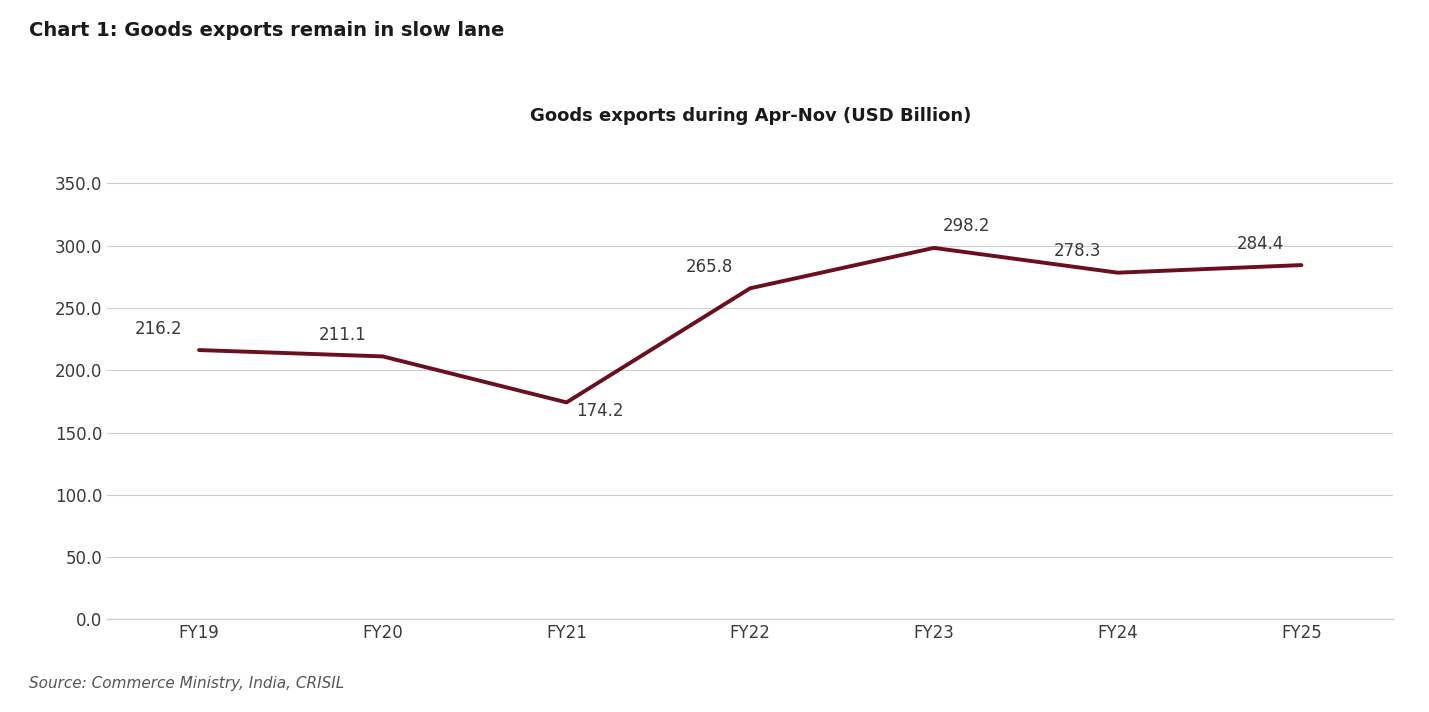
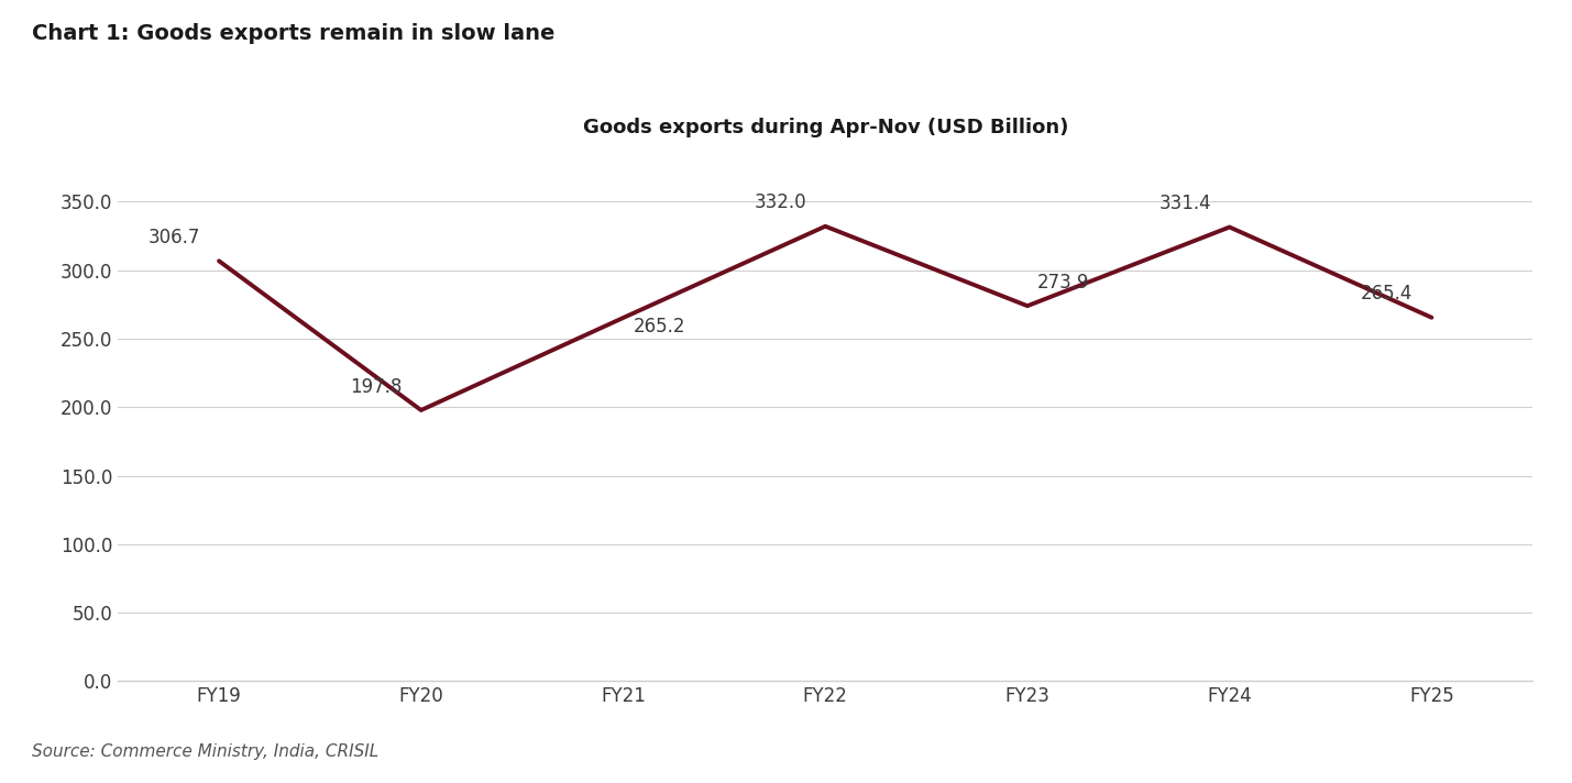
FY19: 216.2 -> 306.7
FY20: 211.1 -> 197.8
FY21: 174.2 -> 265.2
FY22: 265.8 -> 332.0
FY23: 298.2 -> 273.9
FY24: 278.3 -> 331.4
FY25: 284.4 -> 265.4
